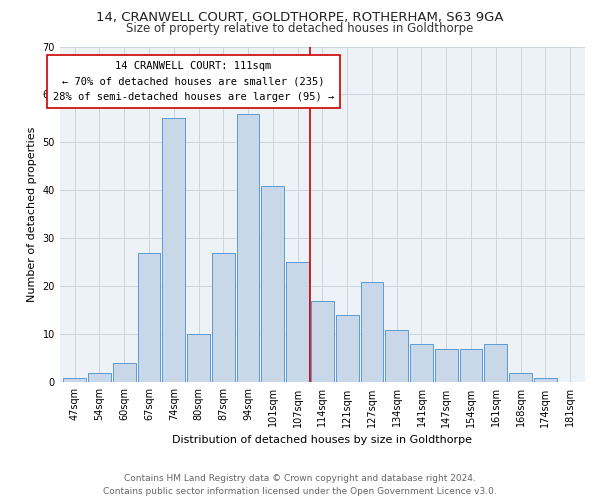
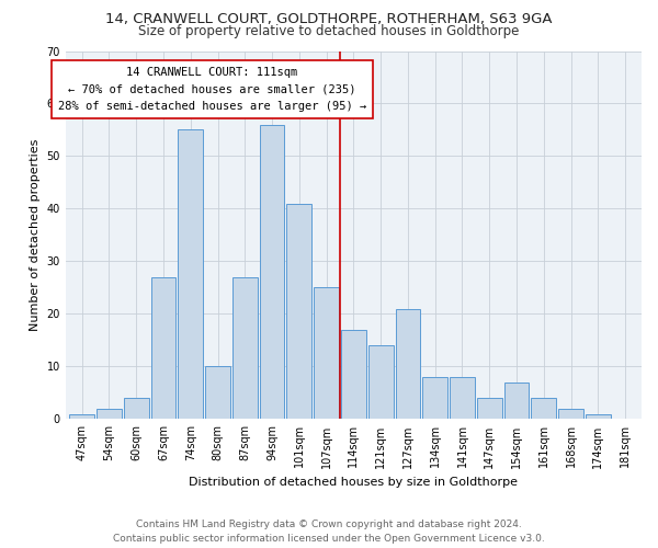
134sqm: 11 -> 8
147sqm: 7 -> 4
161sqm: 8 -> 4
